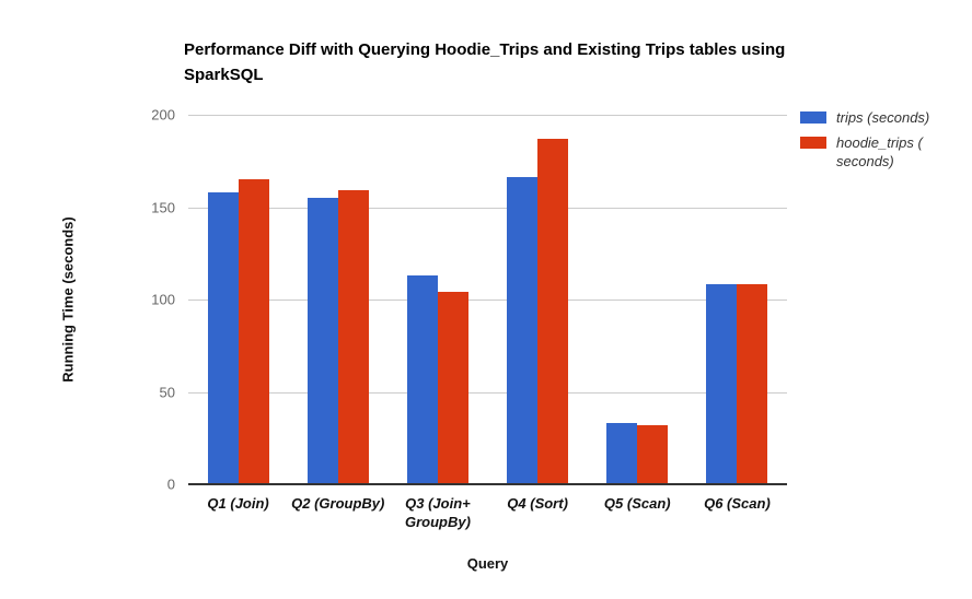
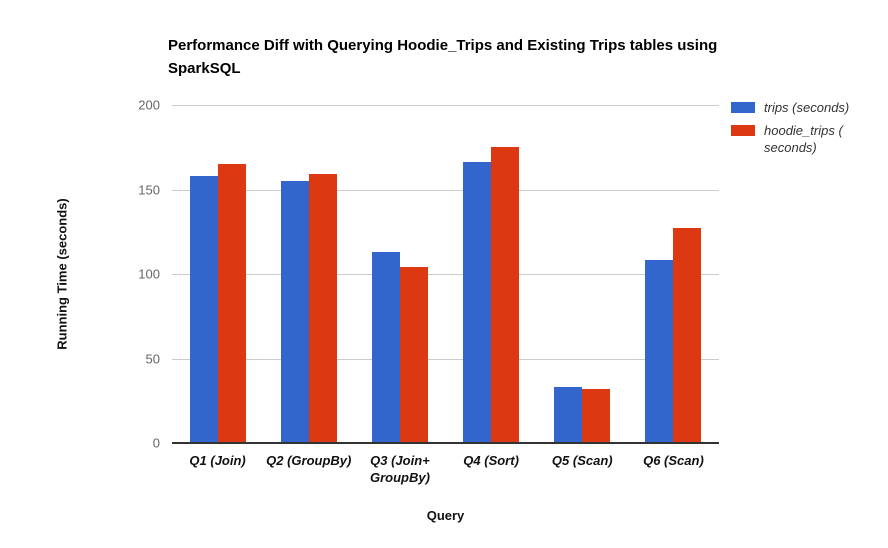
hoodie_trips ( seconds)/Q4 (Sort): 187 -> 175
hoodie_trips ( seconds)/Q6 (Scan): 108 -> 127
